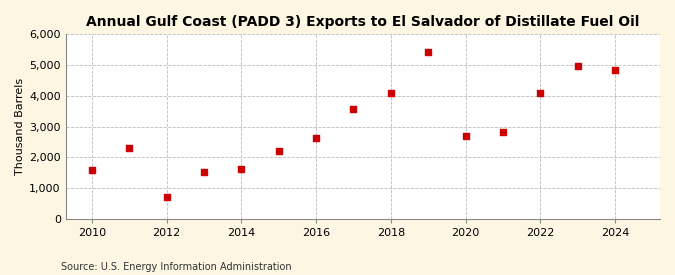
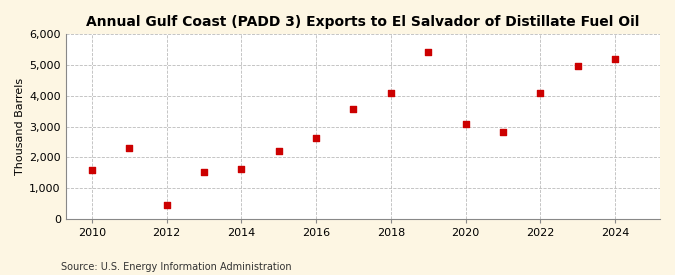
2012: 700 -> 450
2020: 2,700 -> 3,080
2024: 4,850 -> 5,200
